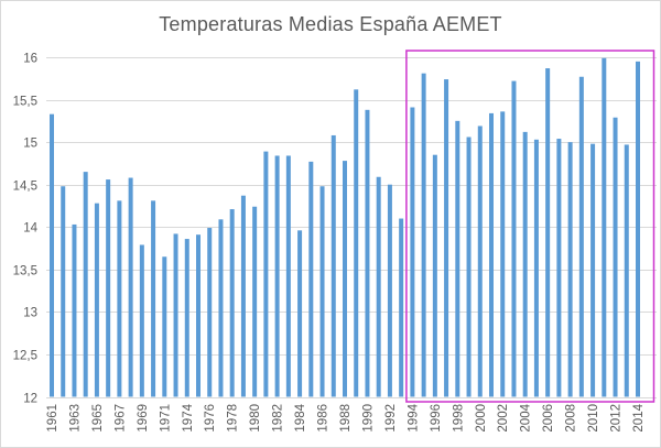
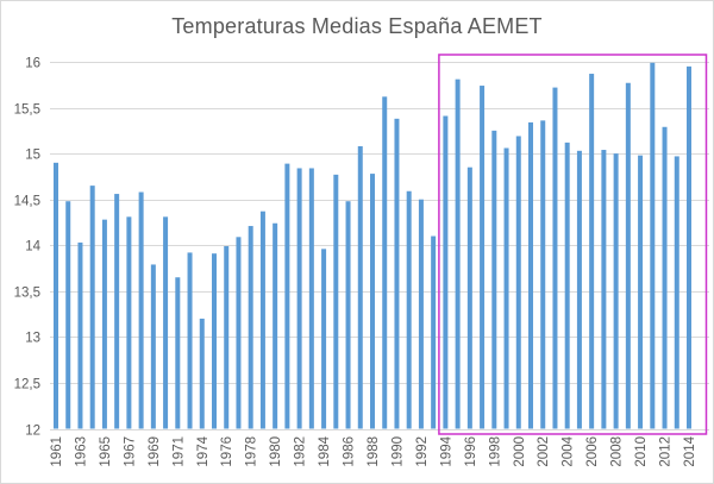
1961: 15.3 -> 14.9
1974: 13.9 -> 13.2
